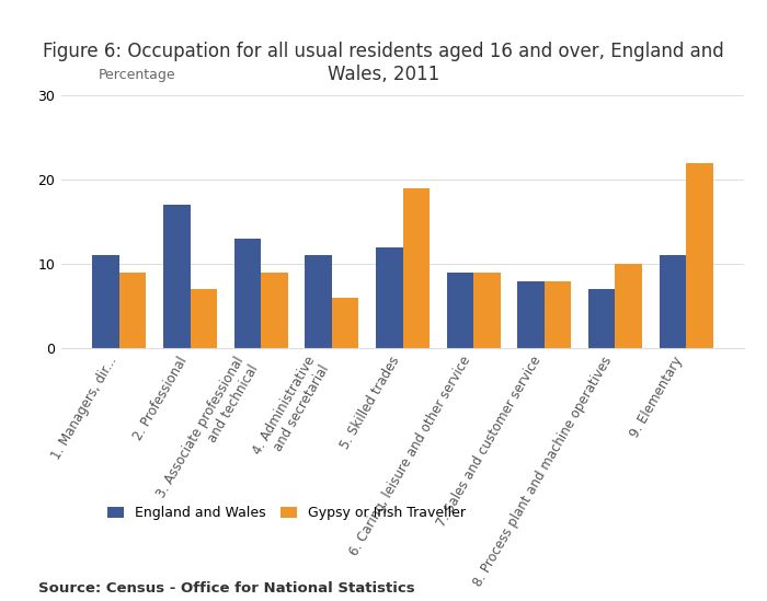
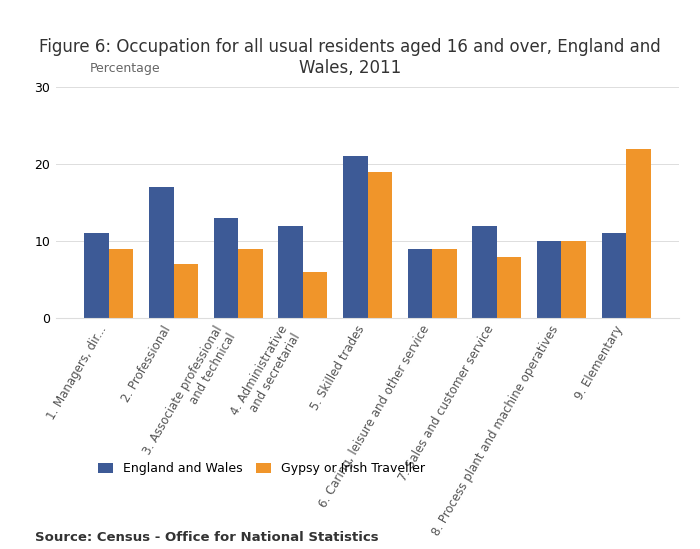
England and Wales/4. Administrative and secretarial: 11 -> 12
England and Wales/5. Skilled trades: 12 -> 21
England and Wales/7. Sales and customer service: 8 -> 12
England and Wales/8. Process plant and machine operatives: 7 -> 10
